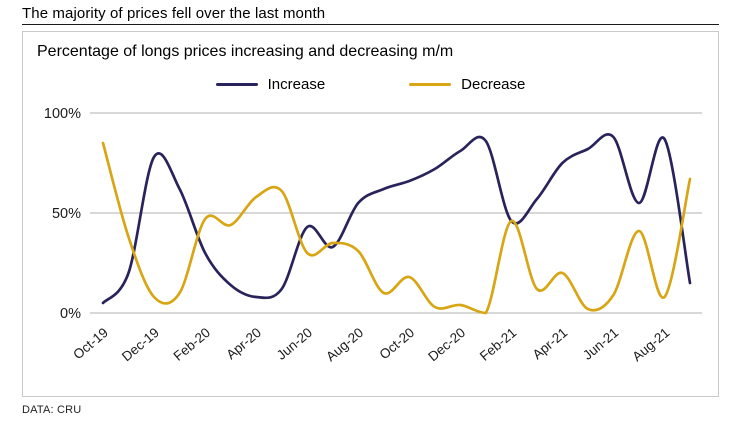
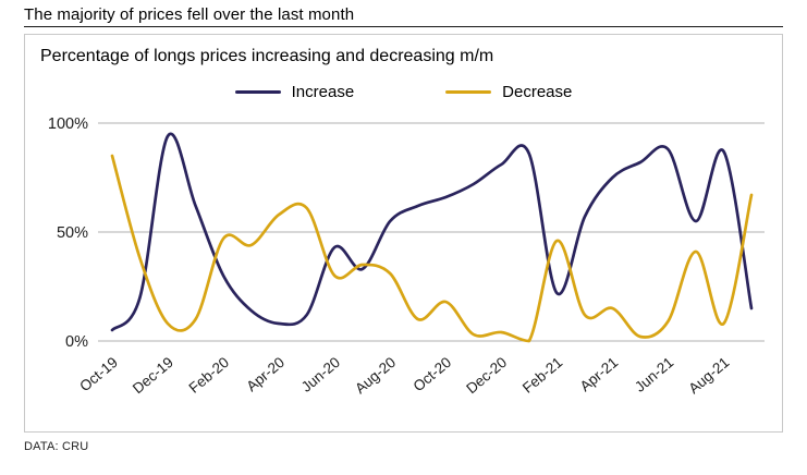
Increase/Dec-19: 78% -> 94%
Increase/Feb-21: 46% -> 22%
Decrease/Apr-21: 20% -> 15%
